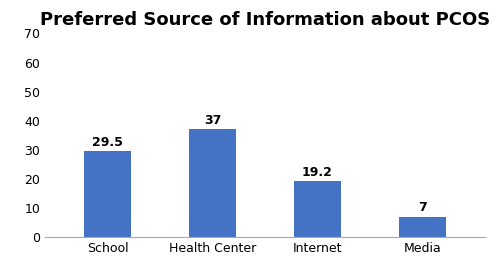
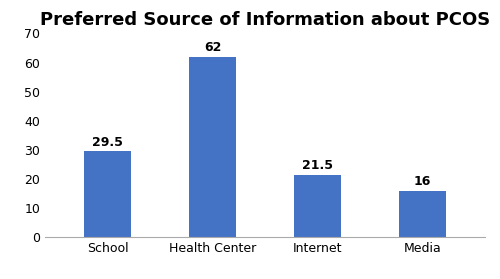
Health Center: 37 -> 62
Internet: 19.2 -> 21.5
Media: 7 -> 16
